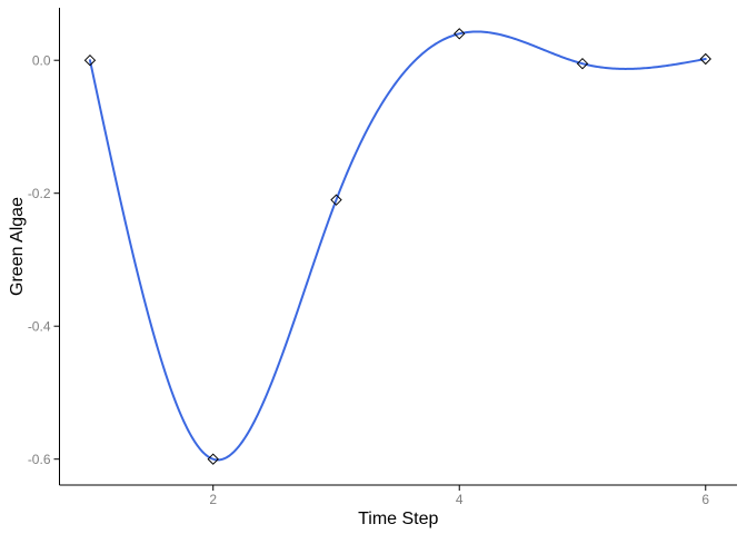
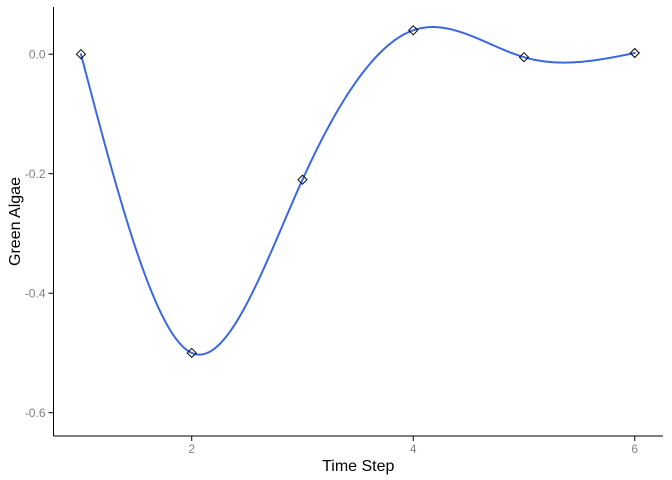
2: -0.60 -> -0.50
